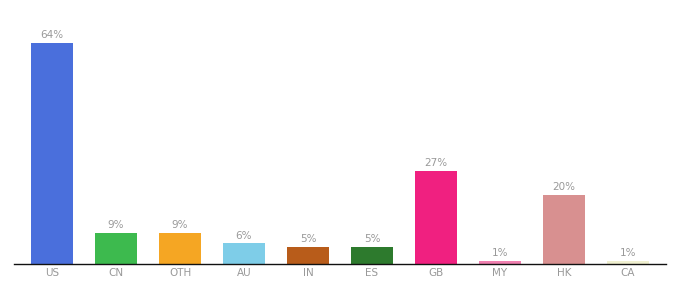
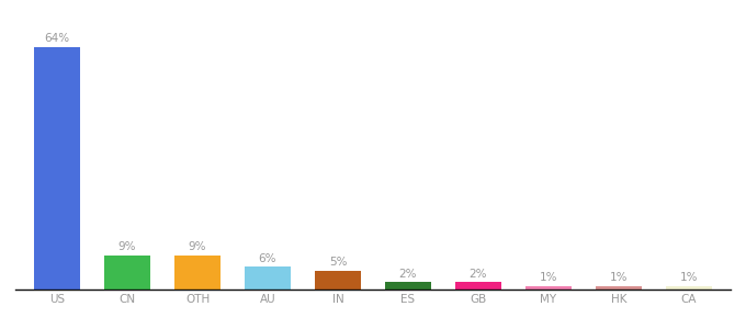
ES: 5% -> 2%
GB: 27% -> 2%
HK: 20% -> 1%
